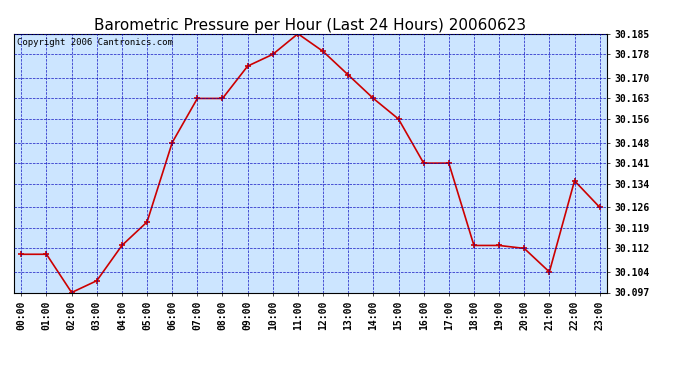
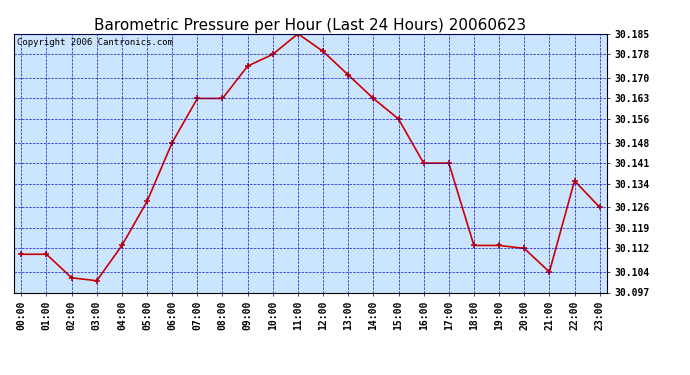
02:00: 30.097 -> 30.102
05:00: 30.121 -> 30.128
